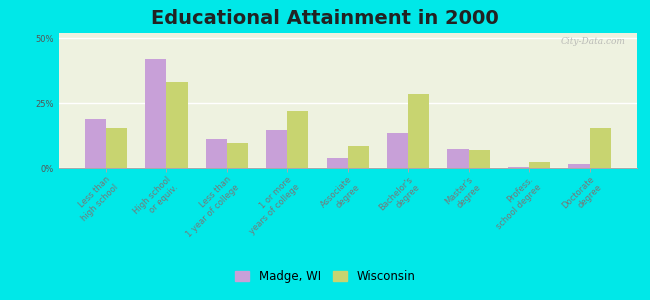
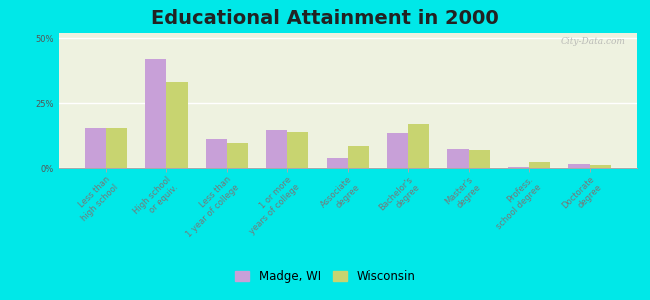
Madge, WI/Less than high school: 19.0% -> 15.5%
Wisconsin/1 or more years of college: 22.0% -> 14.0%
Wisconsin/Bachelor's degree: 28.5% -> 17.0%
Wisconsin/Doctorate degree: 15.5% -> 1.0%
